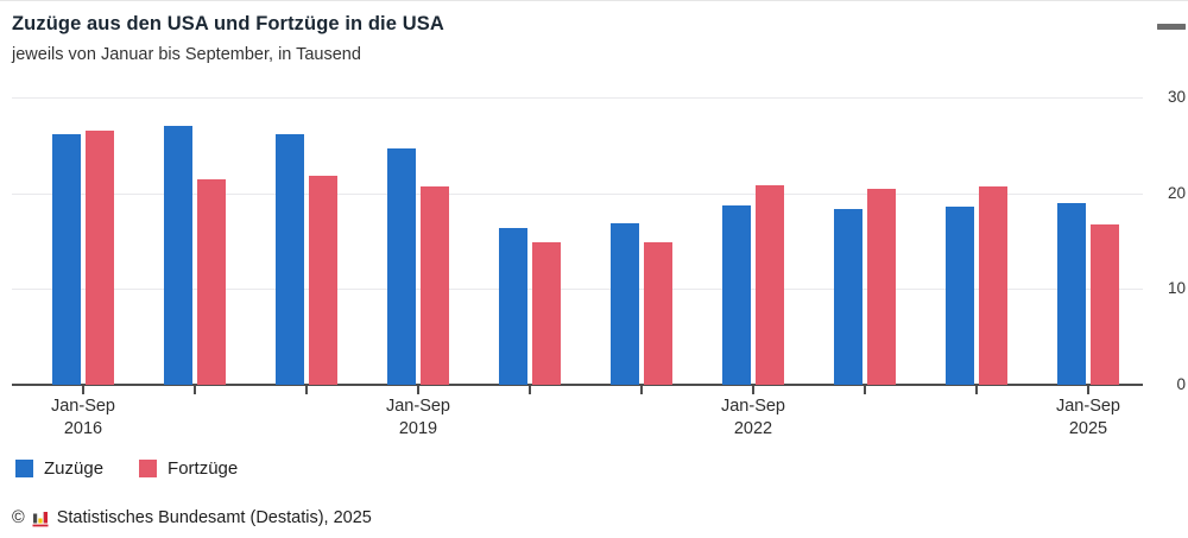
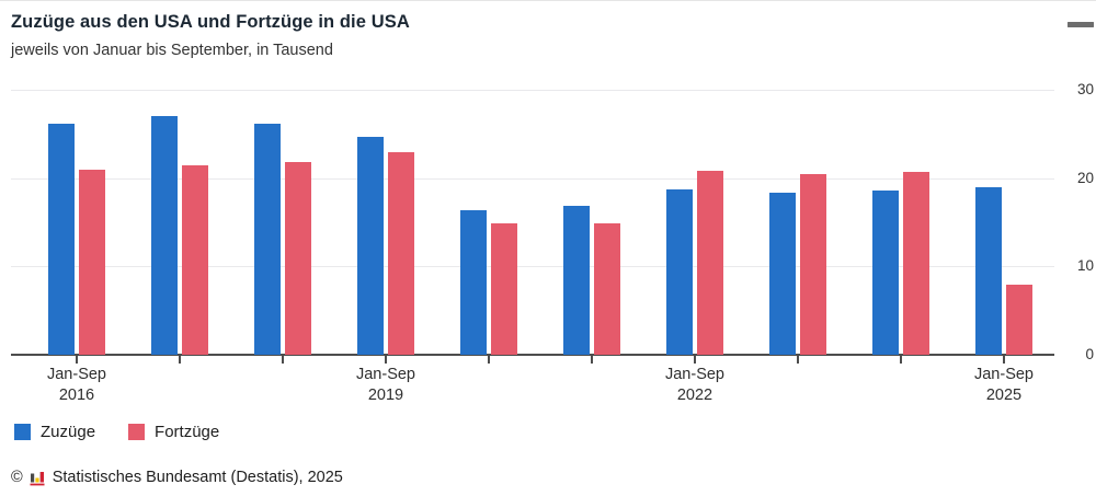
Fortzüge/2016: 26 -> 21
Fortzüge/2019: 21 -> 23
Fortzüge/2025: 17 -> 8
